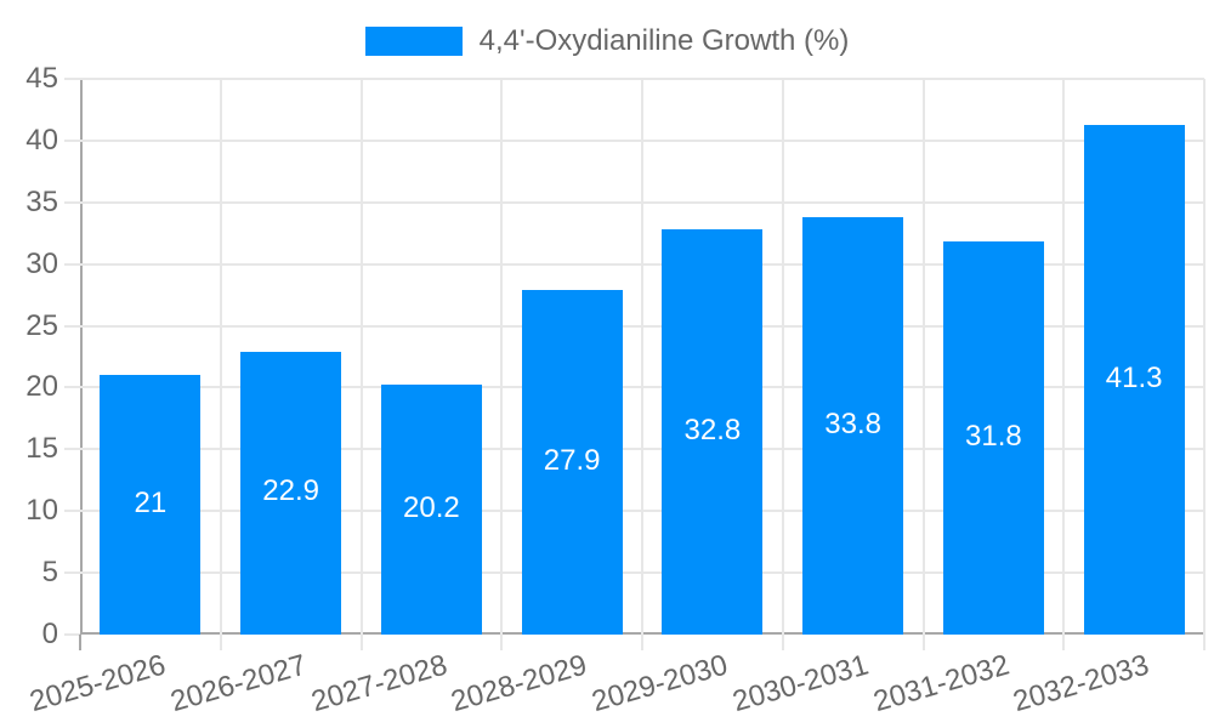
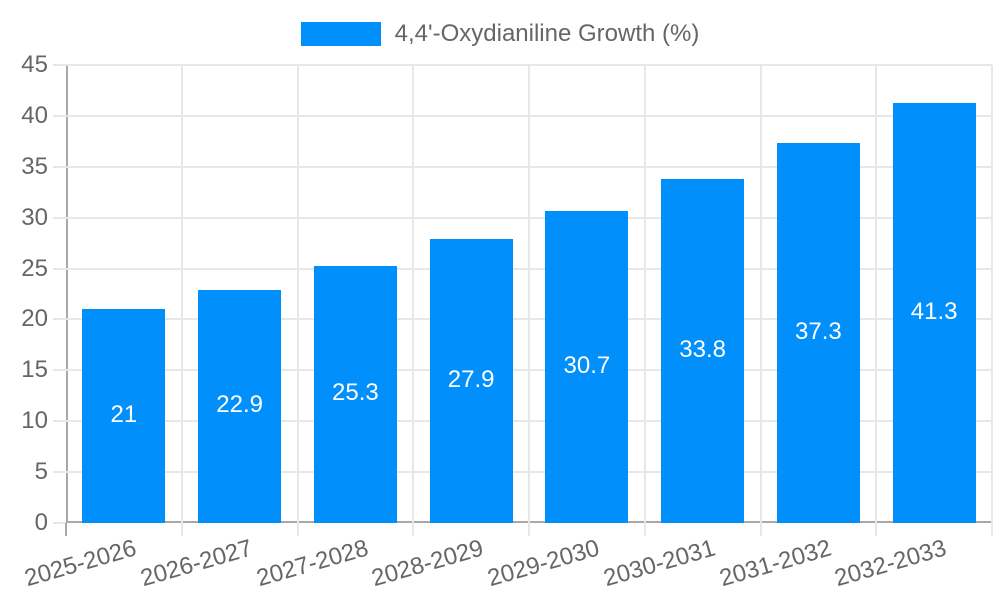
2027-2028: 20.2 -> 25.3
2029-2030: 32.8 -> 30.7
2031-2032: 31.8 -> 37.3
